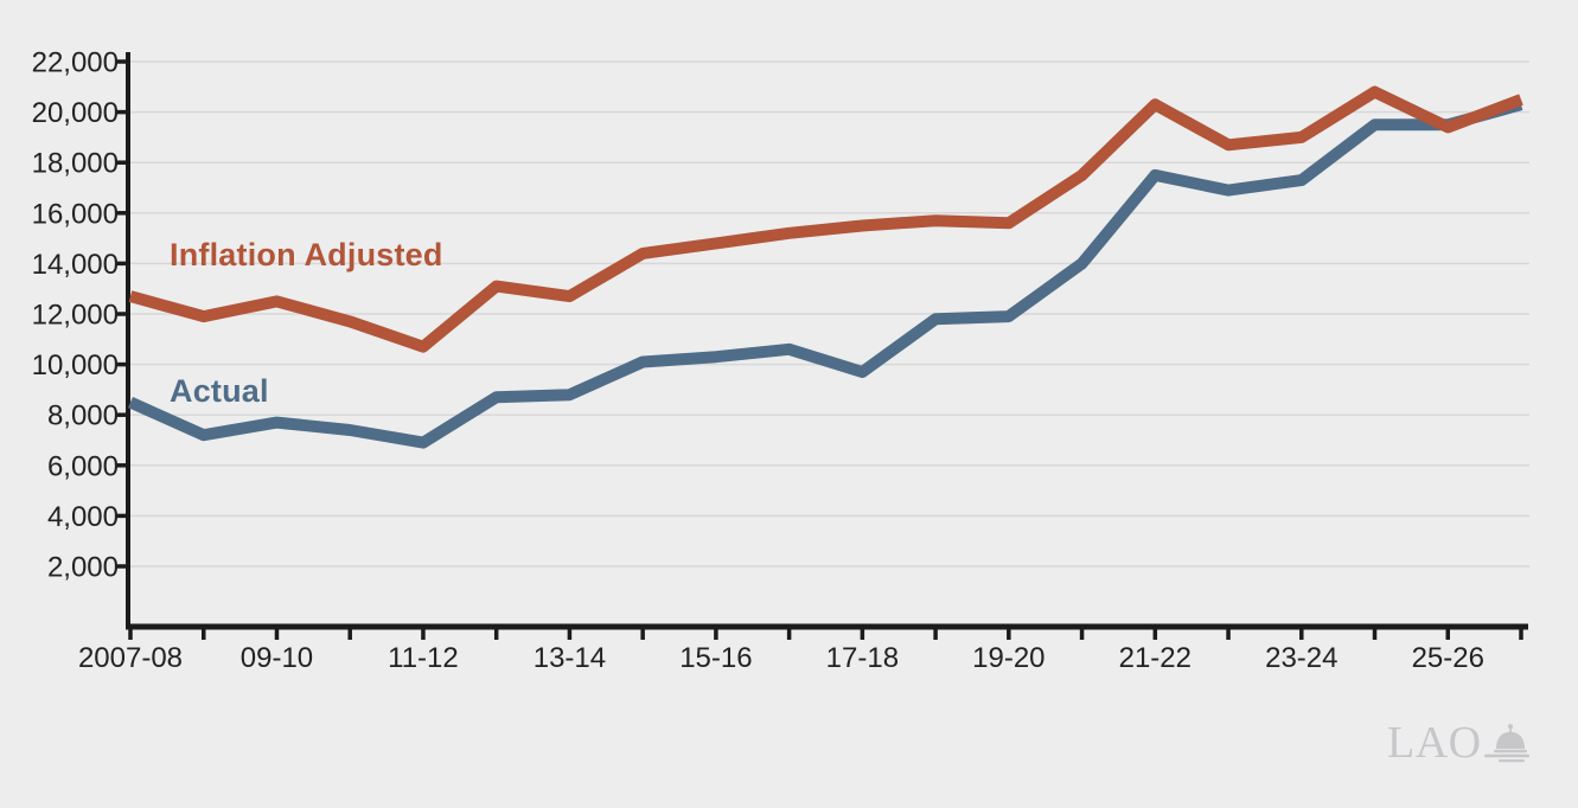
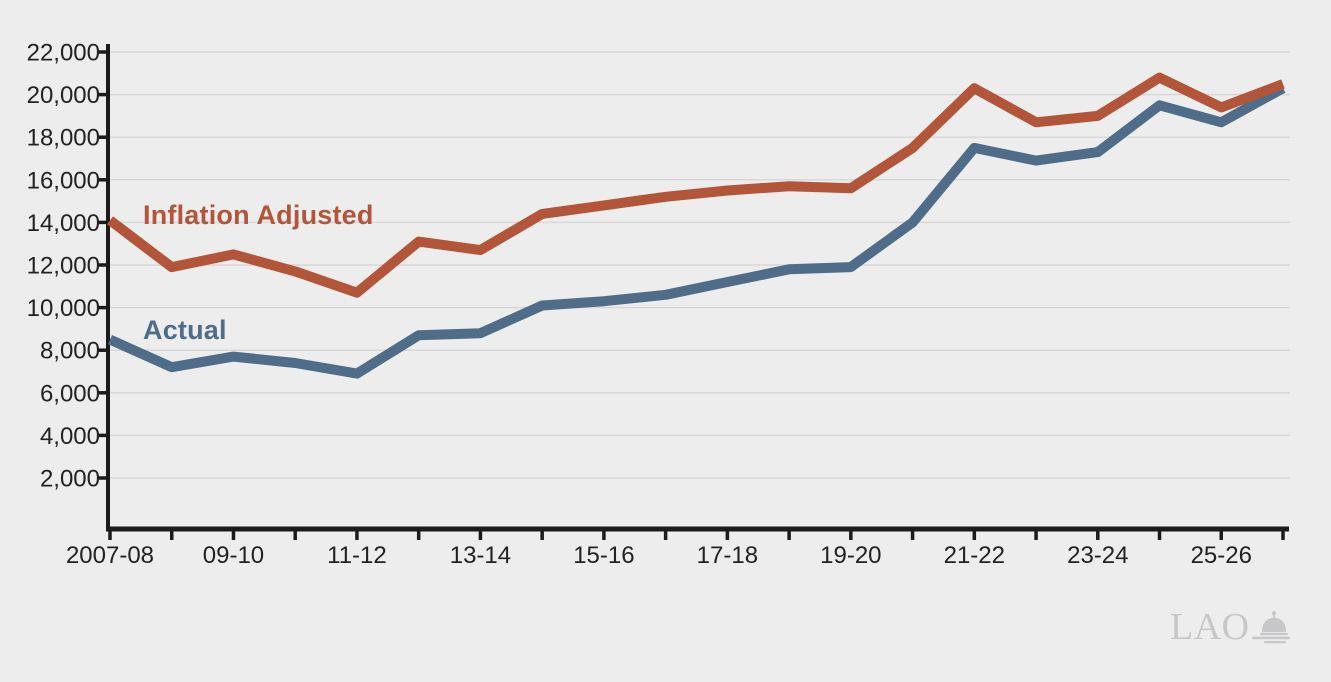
Inflation Adjusted/2007-08: 12700 -> 14100
Actual/17-18: 9700 -> 11200
Actual/25-26: 19500 -> 18700
